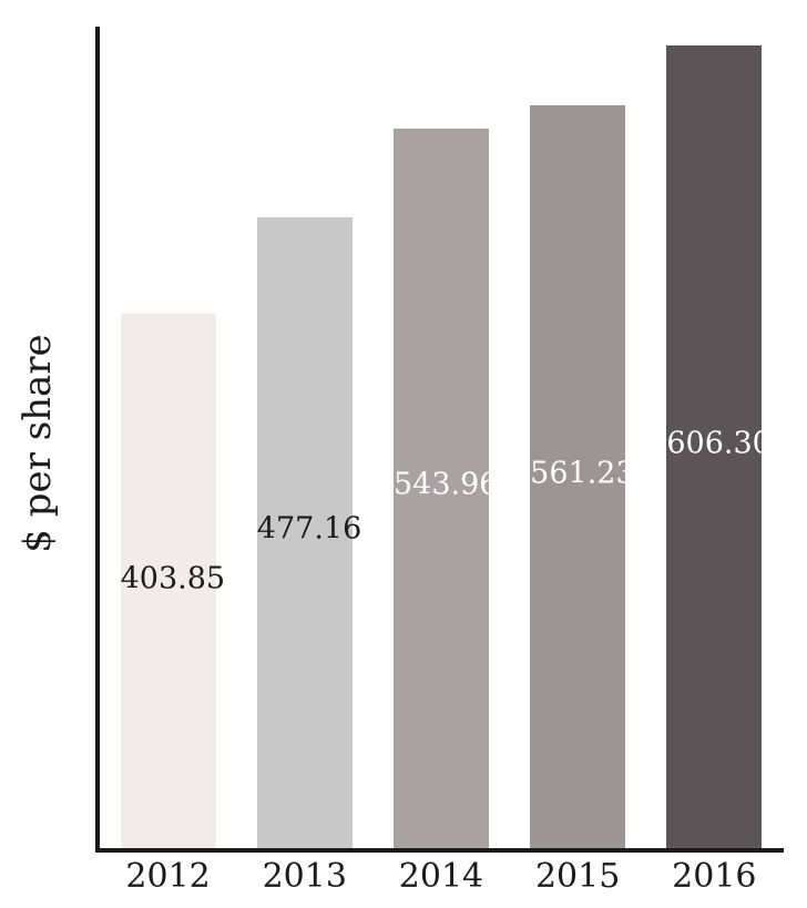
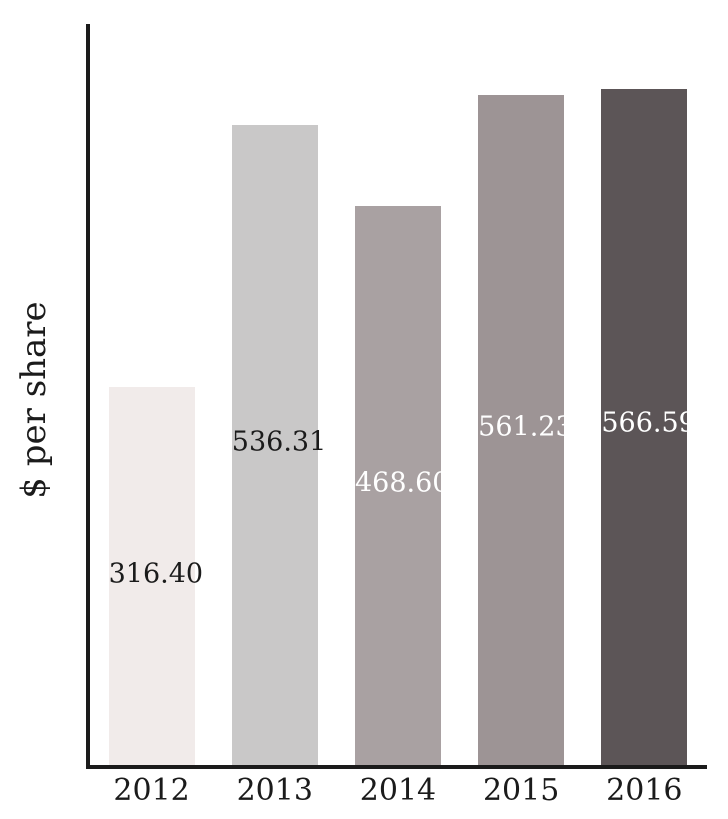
2012: 403.85 -> 316.40
2013: 477.16 -> 536.31
2014: 543.96 -> 468.60
2016: 606.30 -> 566.59
